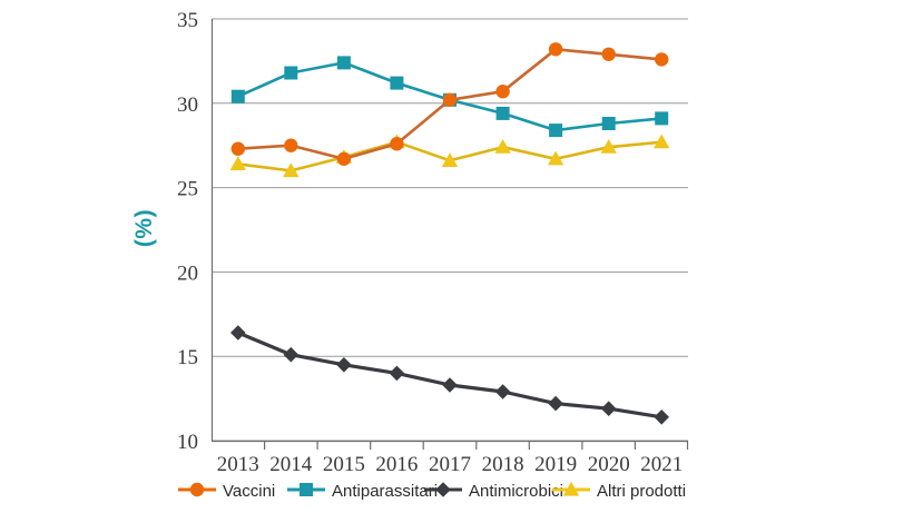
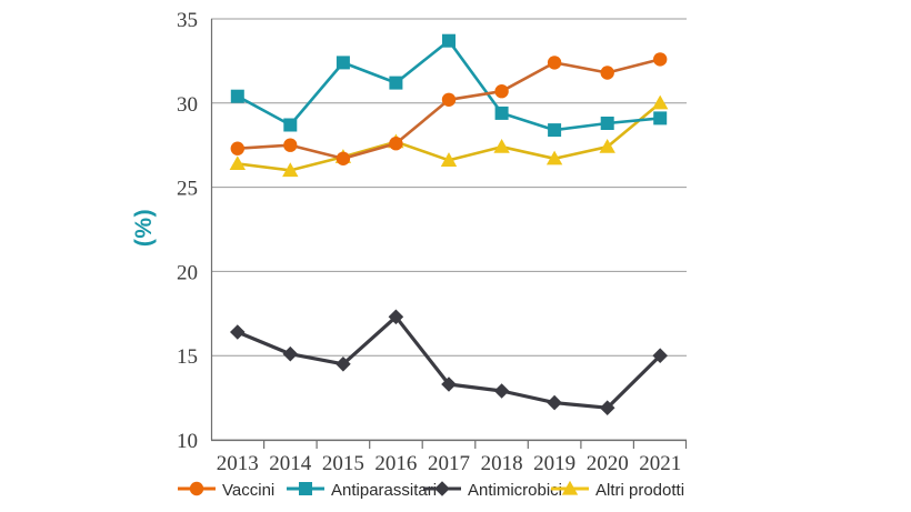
Antiparassitari/2014: 31.8 -> 28.7
Antimicrobici/2016: 14.0 -> 17.3
Antiparassitari/2017: 30.2 -> 33.7
Vaccini/2019: 33.2 -> 32.4
Vaccini/2020: 32.9 -> 31.8
Antimicrobici/2021: 11.4 -> 15.0
Altri prodotti/2021: 27.7 -> 30.0
